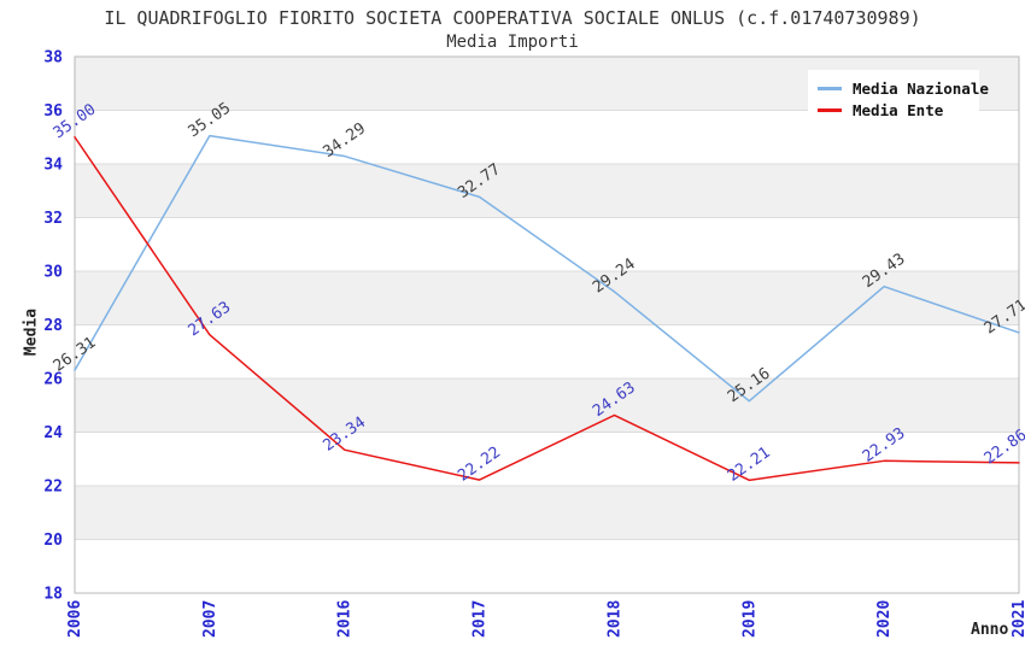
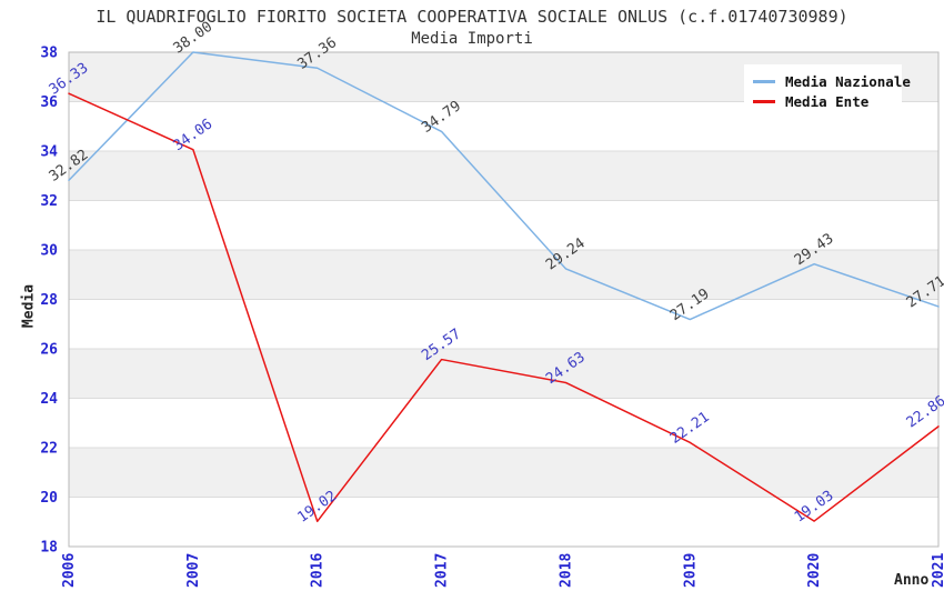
Media Nazionale/2006: 26.31 -> 32.82
Media Ente/2006: 35.00 -> 36.33
Media Nazionale/2007: 35.05 -> 38.00
Media Ente/2007: 27.63 -> 34.06
Media Nazionale/2016: 34.29 -> 37.36
Media Ente/2016: 23.34 -> 19.02
Media Nazionale/2017: 32.77 -> 34.79
Media Ente/2017: 22.22 -> 25.57
Media Nazionale/2019: 25.16 -> 27.19
Media Ente/2020: 22.93 -> 19.03
